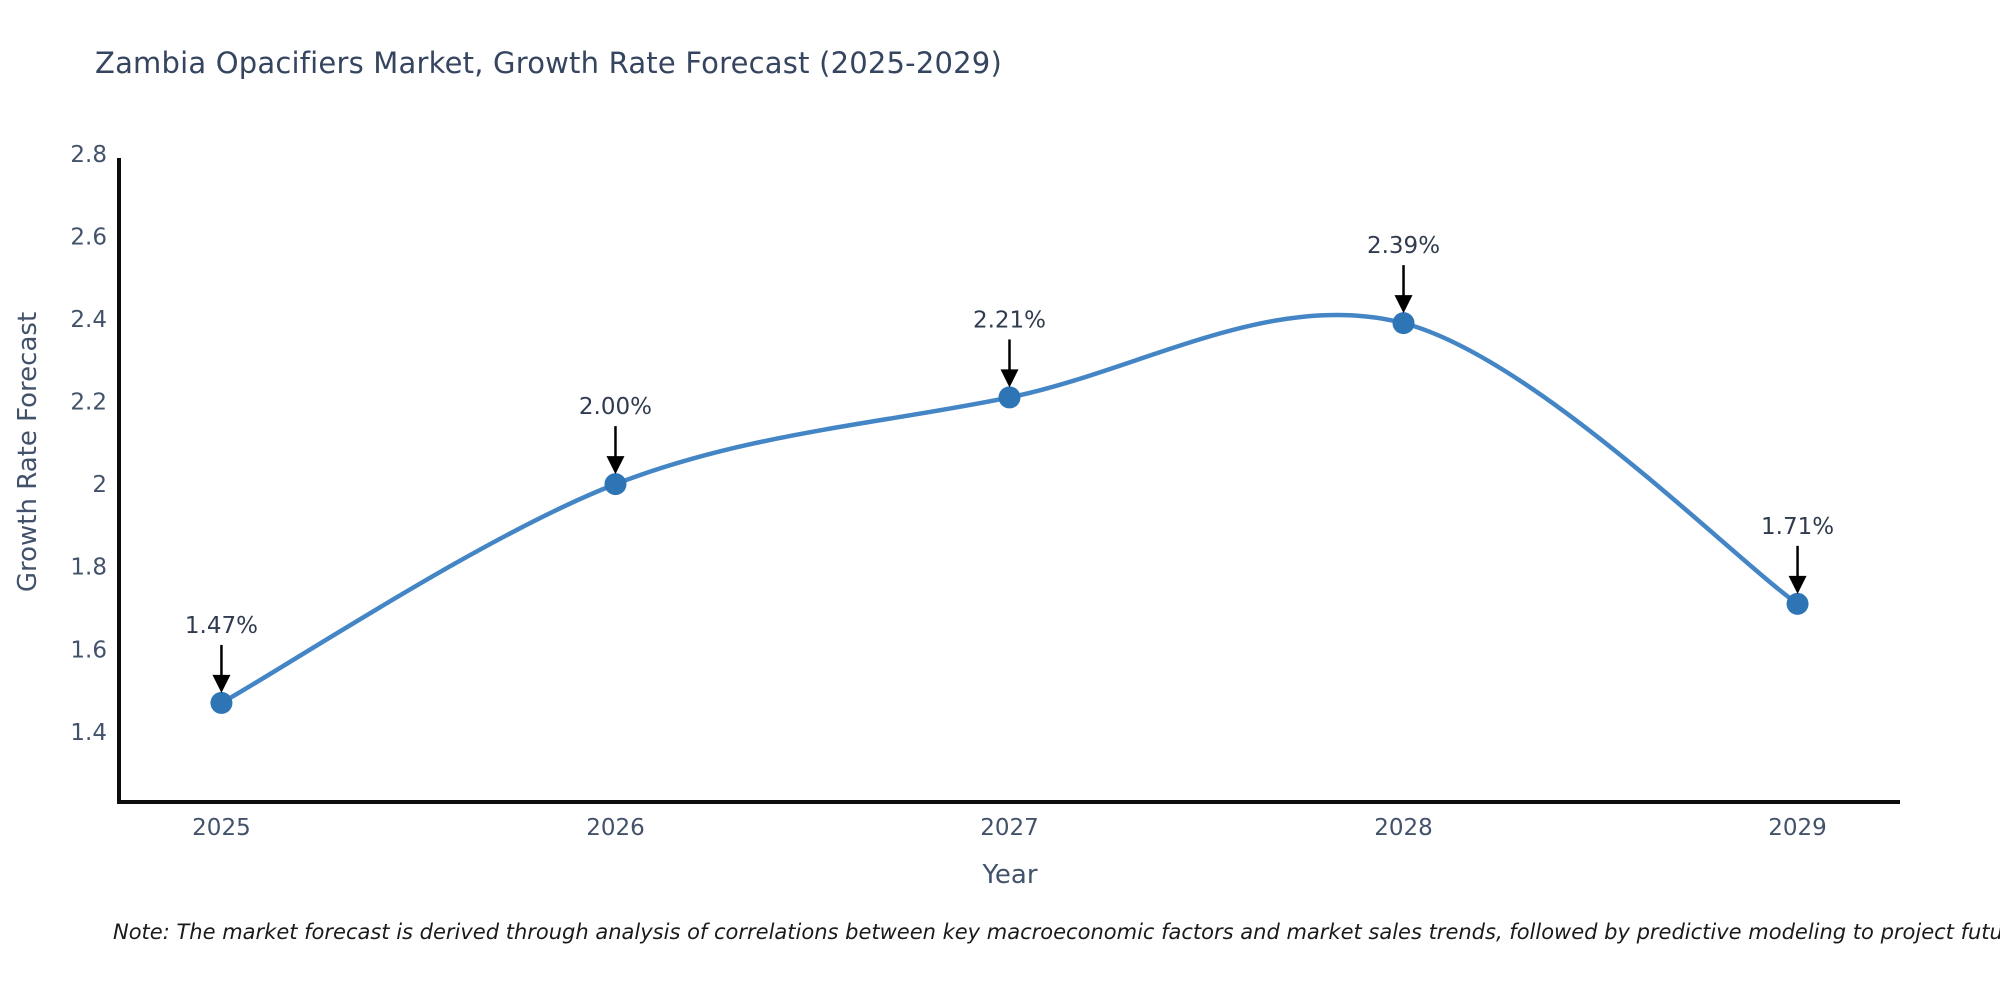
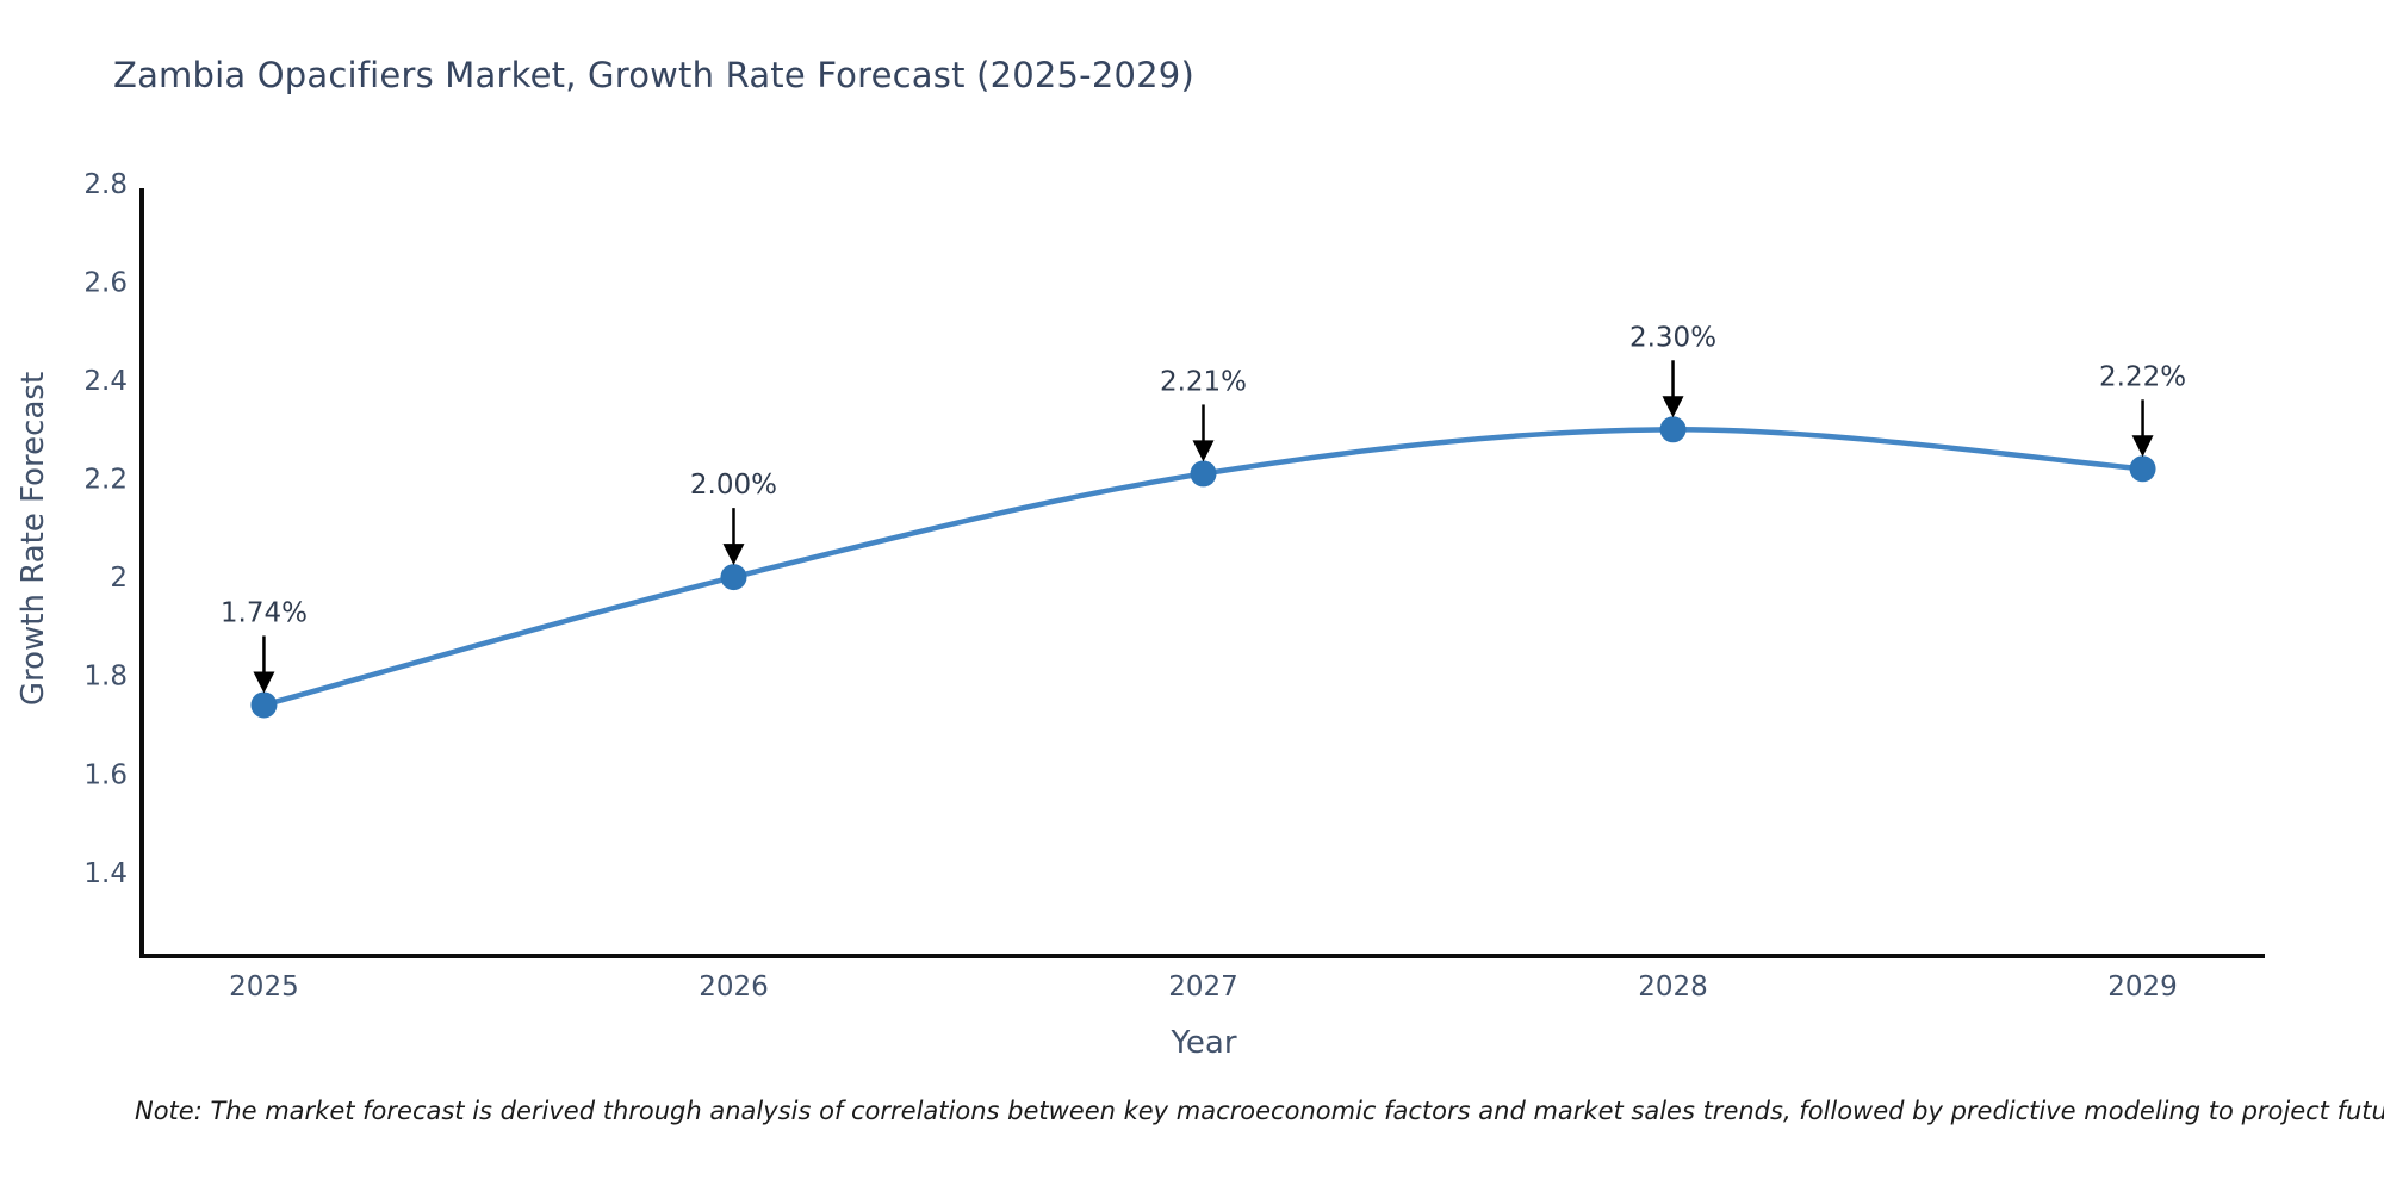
2025: 1.47% -> 1.74%
2028: 2.39% -> 2.30%
2029: 1.71% -> 2.22%
